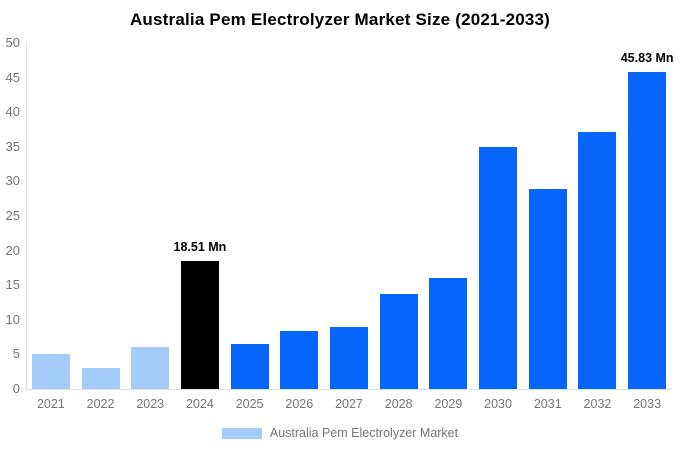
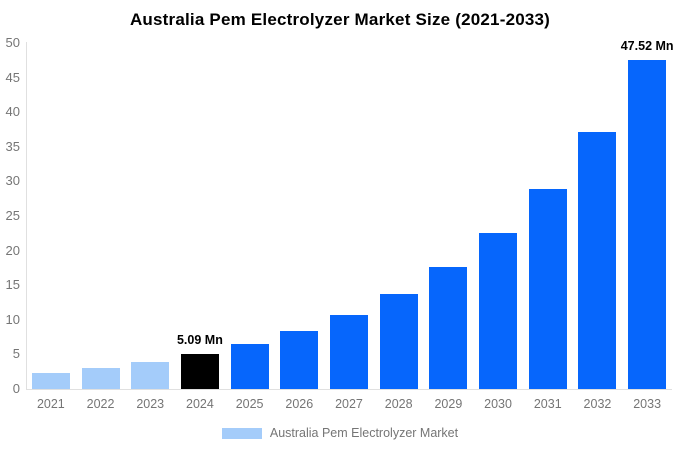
2021: 5 -> 2
2023: 6 -> 4
2024: 18.51 -> 5.09
2027: 9 -> 11
2029: 16 -> 18
2030: 35 -> 23
2033: 45.83 -> 47.52
